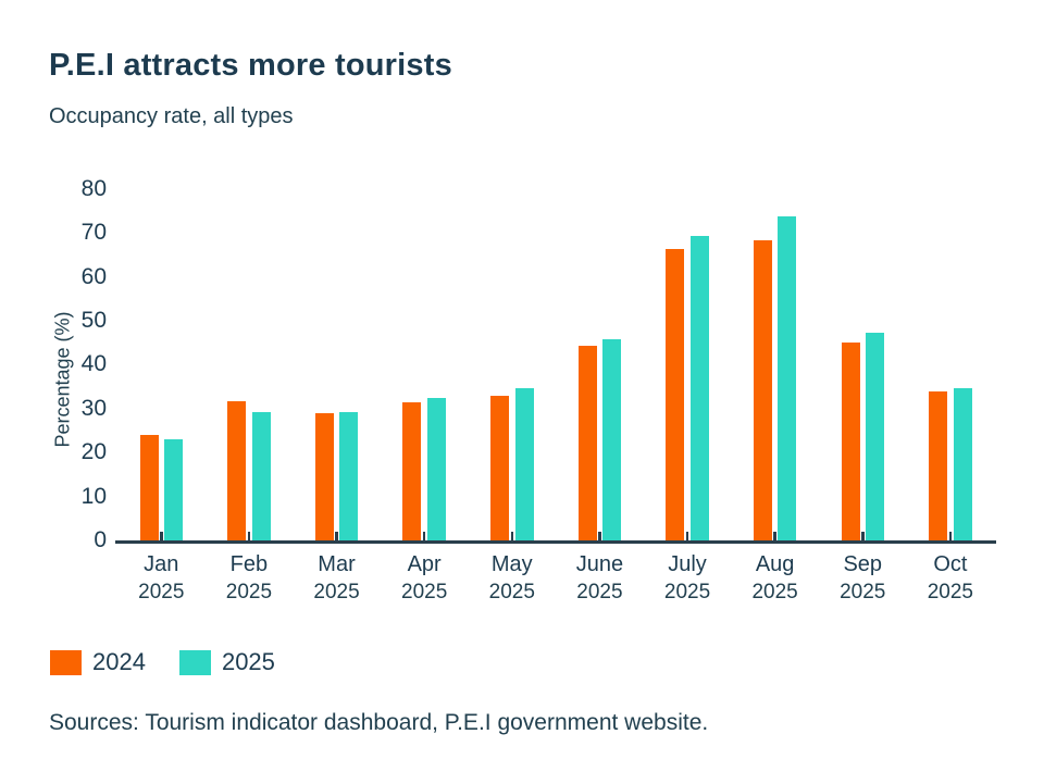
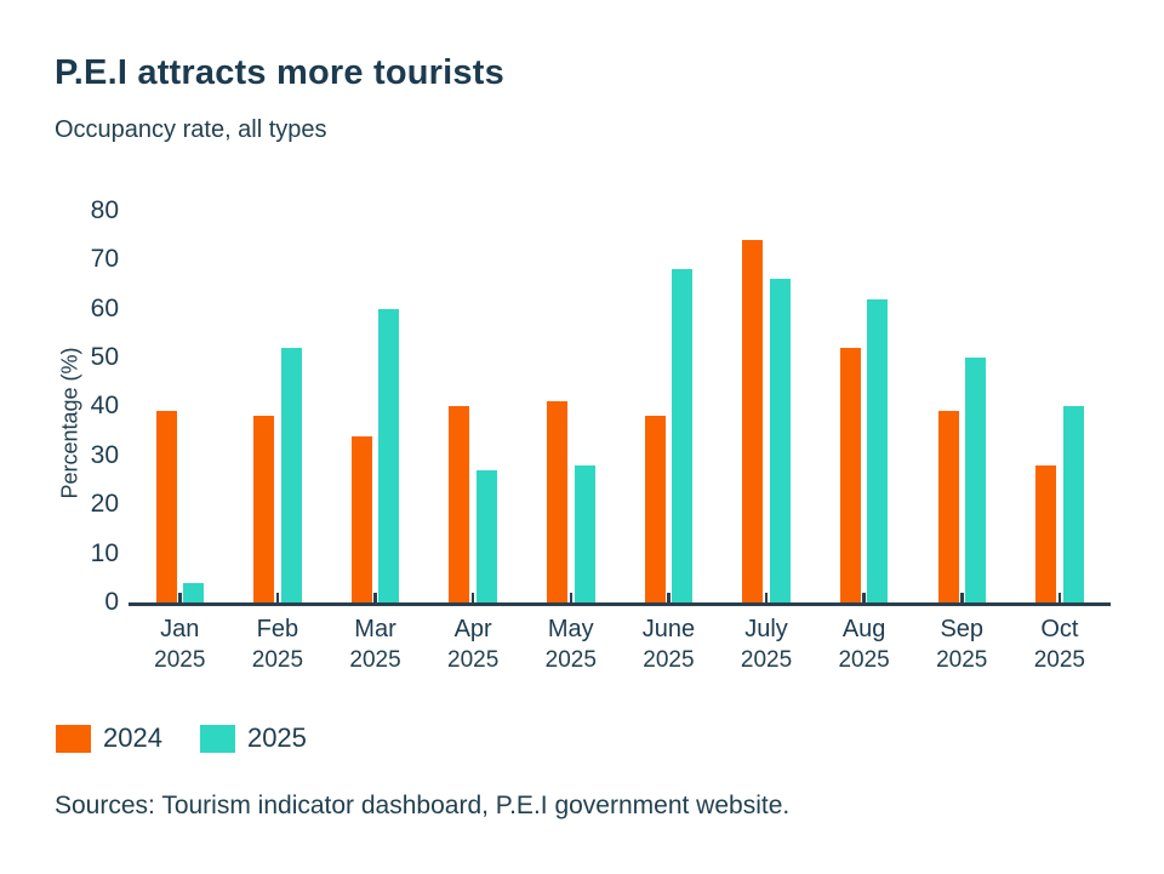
2024/Jan: 24 -> 39
2025/Jan: 23 -> 4
2024/Feb: 32 -> 38
2025/Feb: 29 -> 52
2024/Mar: 29 -> 34
2025/Mar: 29 -> 60
2024/Apr: 31 -> 40
2025/Apr: 32 -> 27
2024/May: 33 -> 41
2025/May: 35 -> 28
2024/June: 44 -> 38
2025/June: 46 -> 68
2024/July: 66 -> 74
2025/July: 69 -> 66
2024/Aug: 68 -> 52
2025/Aug: 74 -> 62
2024/Sep: 45 -> 39
2025/Sep: 47 -> 50
2024/Oct: 34 -> 28
2025/Oct: 35 -> 40
